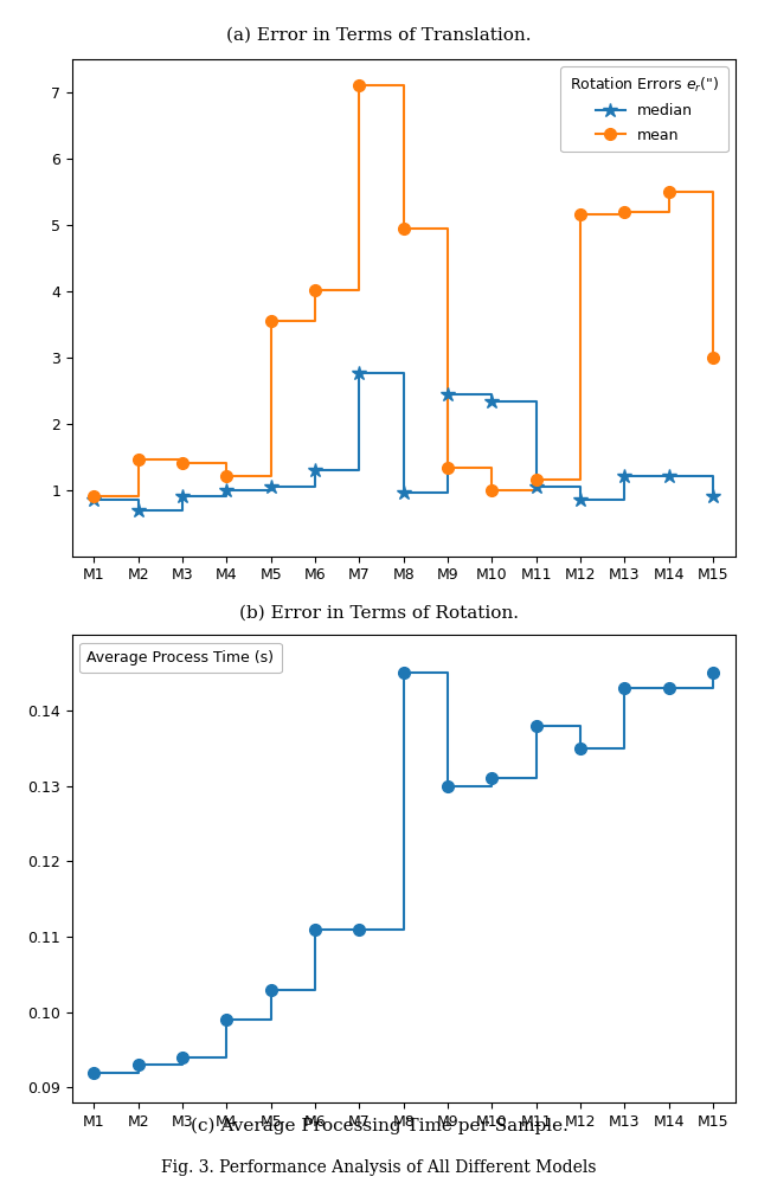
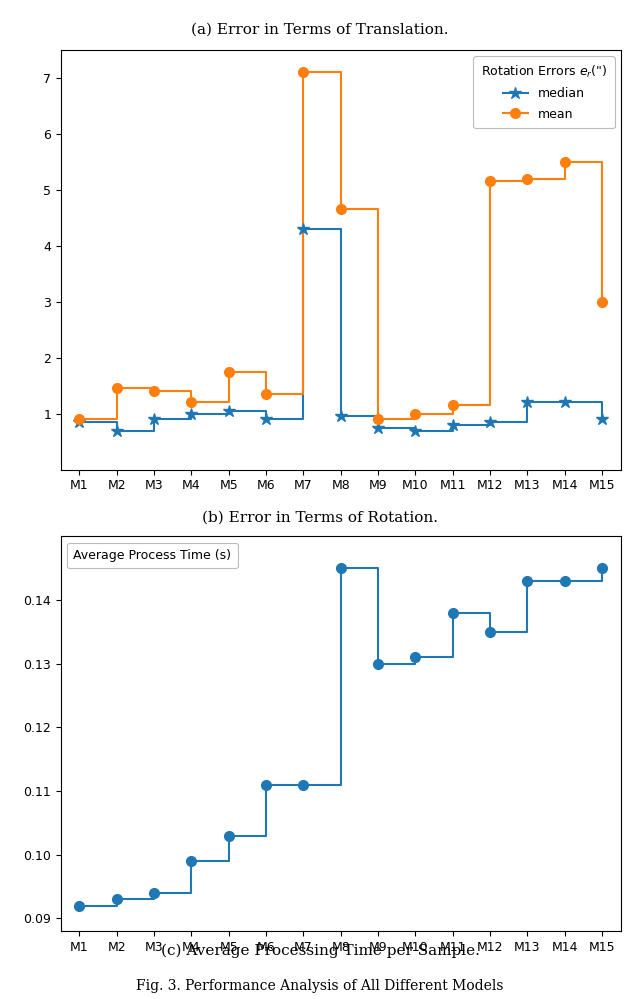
mean/M5: 3.54 -> 1.75
median/M6: 1.30 -> 0.90
mean/M6: 4.02 -> 1.35
median/M7: 2.76 -> 4.30
mean/M8: 4.94 -> 4.65
median/M9: 2.44 -> 0.75
mean/M9: 1.34 -> 0.90
median/M10: 2.34 -> 0.68
median/M11: 1.04 -> 0.80
